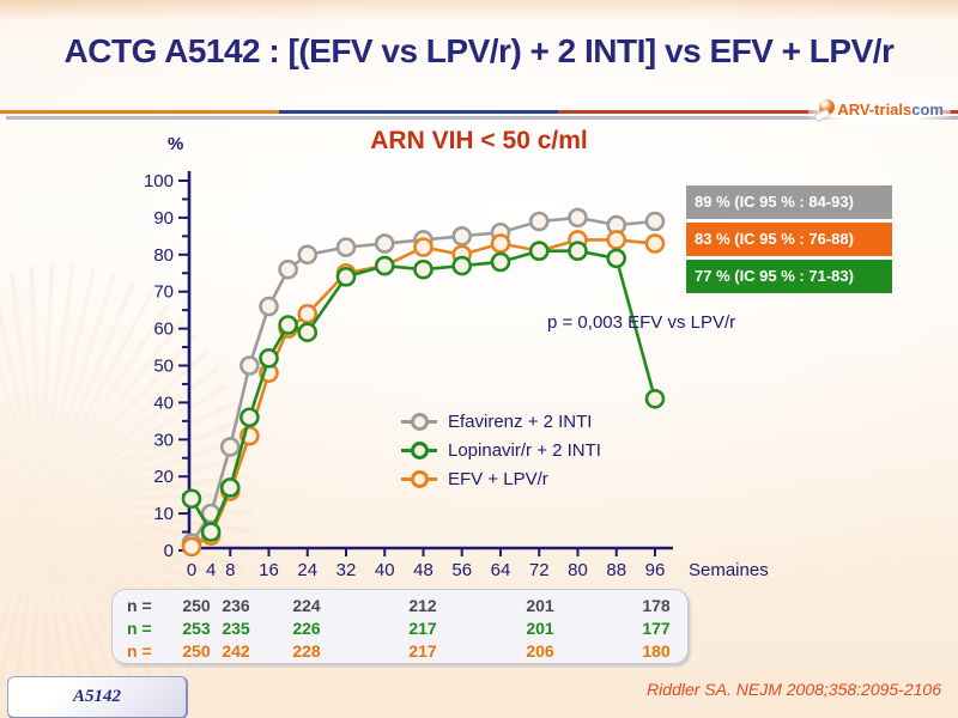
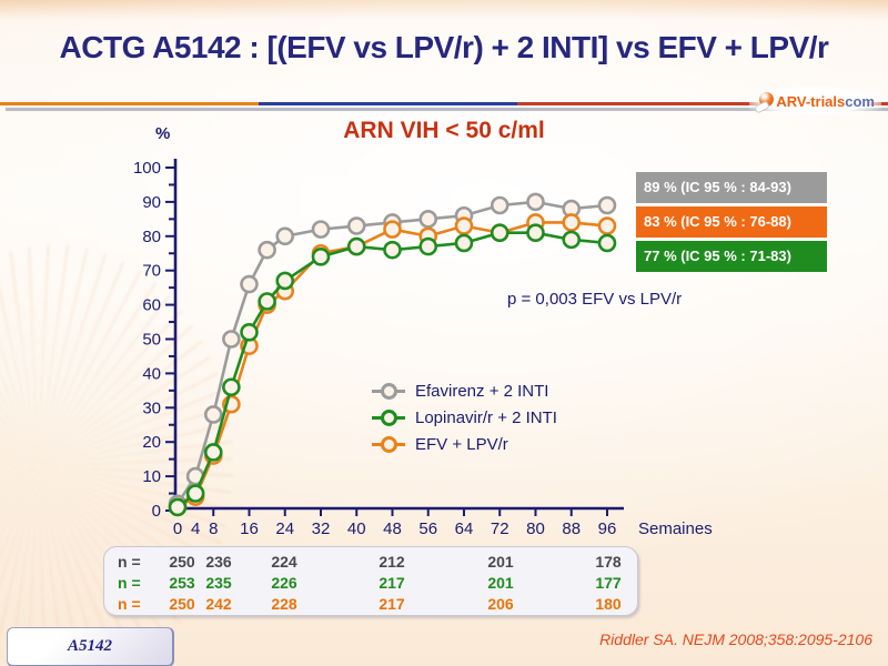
Lopinavir/r + 2 INTI/0: 14 -> 1
Lopinavir/r + 2 INTI/24: 59 -> 67
Lopinavir/r + 2 INTI/96: 41 -> 78
